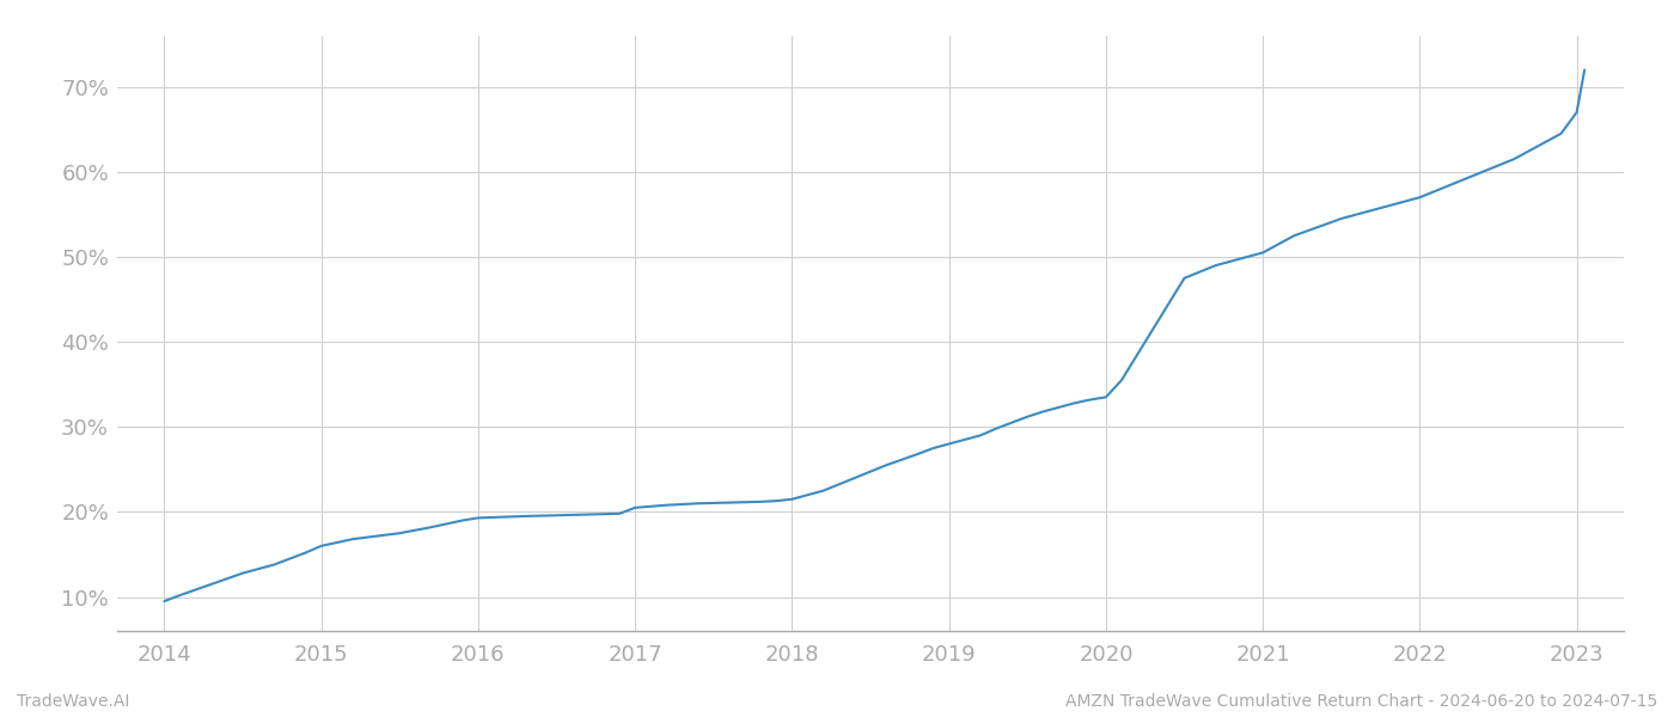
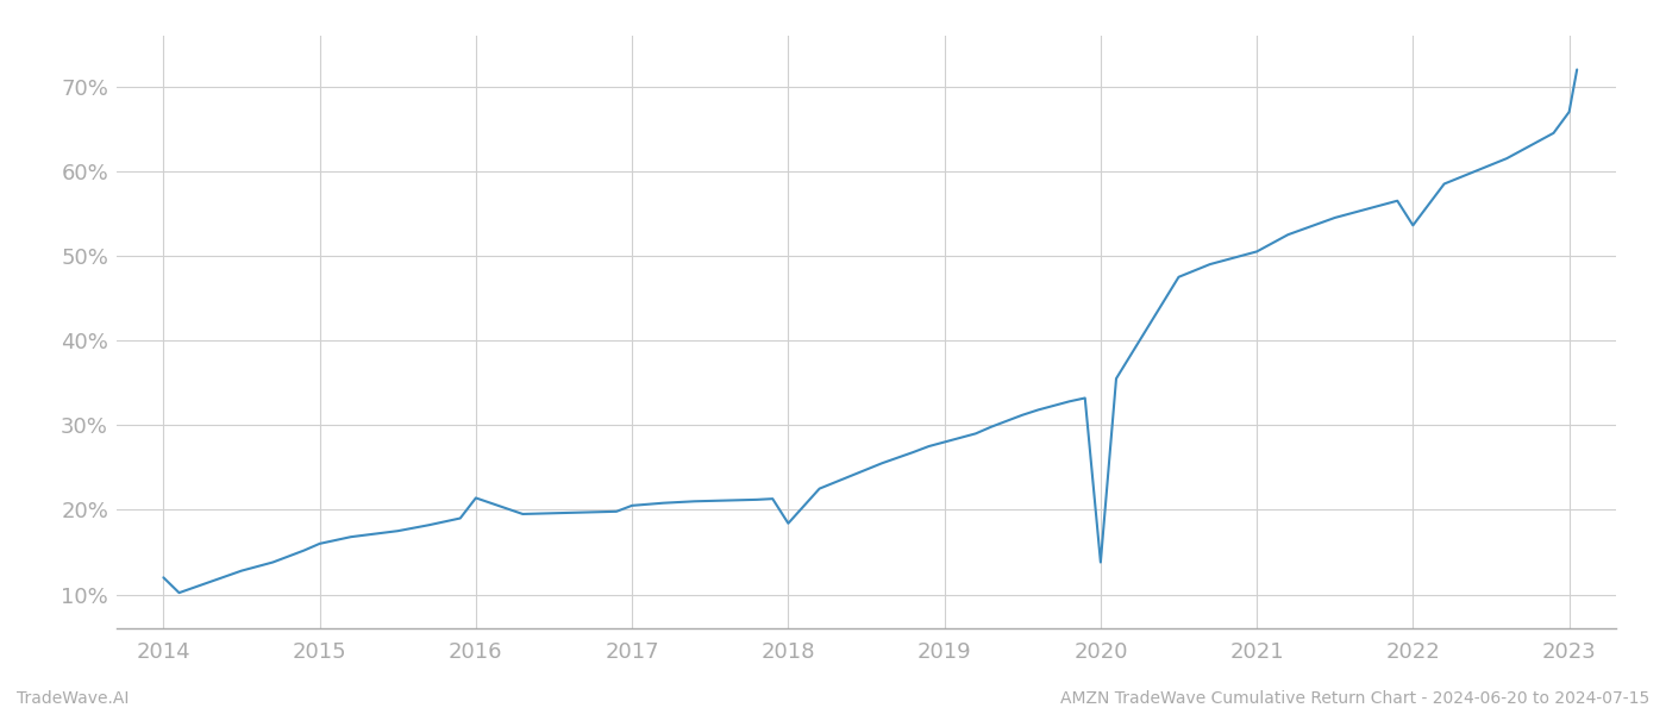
2014: 9.5% -> 12.0%
2016: 19.3% -> 21.4%
2018: 21.5% -> 18.4%
2020: 33.5% -> 13.8%
2022: 57.0% -> 53.6%
